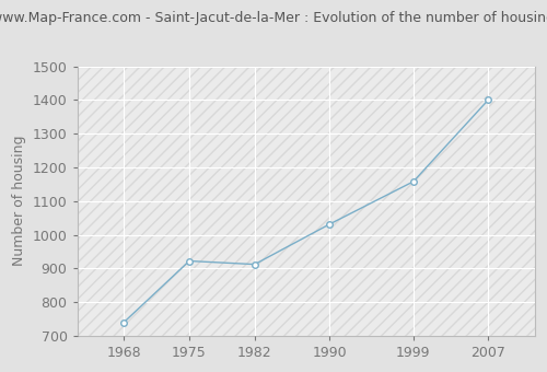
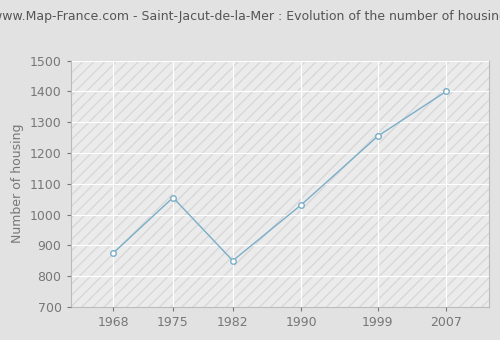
1968: 740 -> 875
1975: 922 -> 1055
1982: 912 -> 850
1999: 1158 -> 1255
